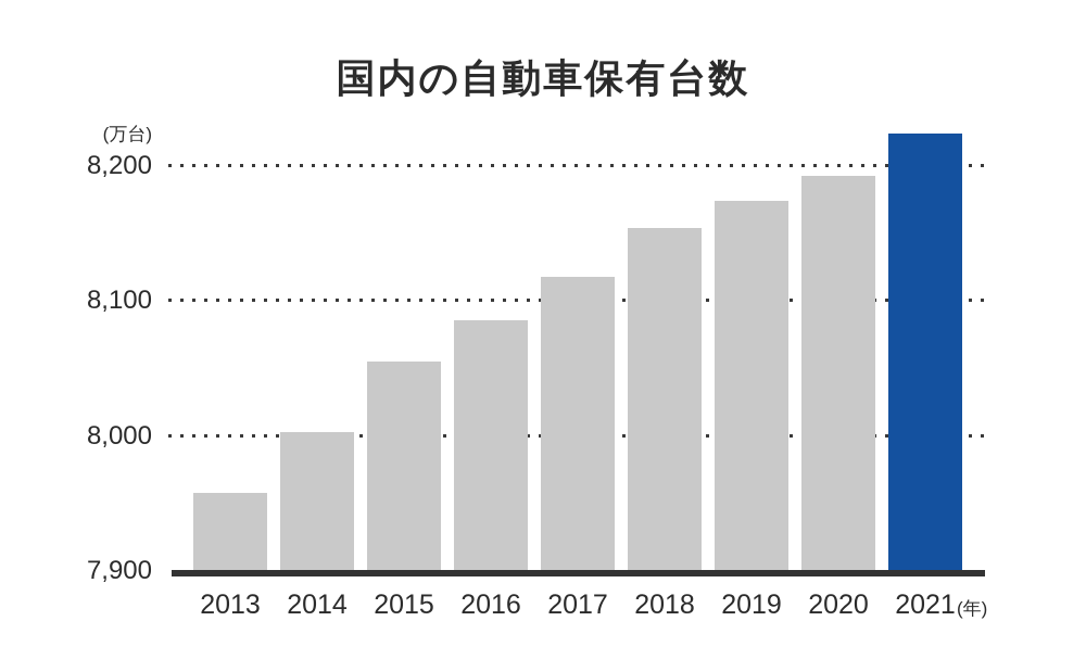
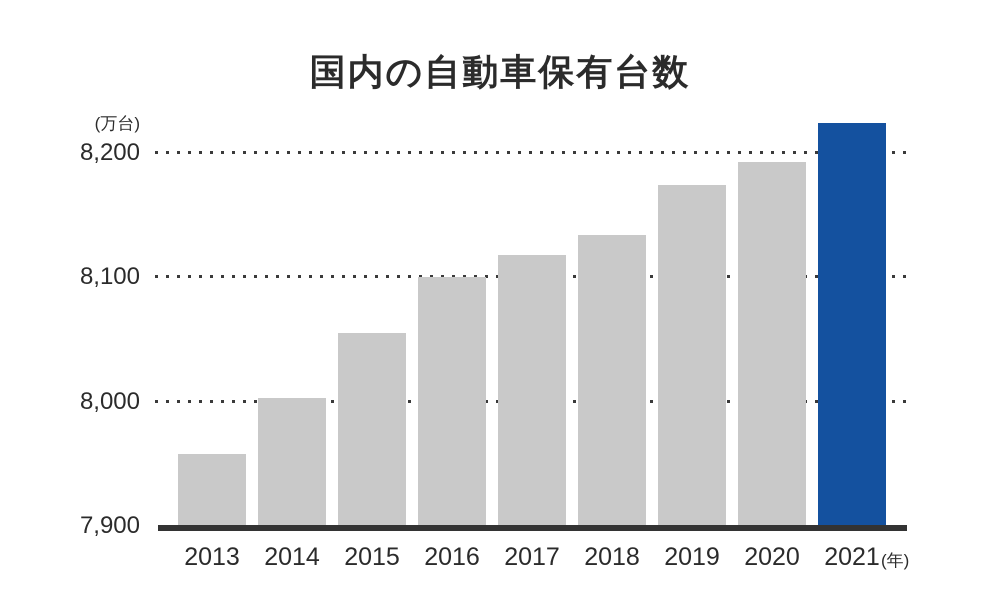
2016: 8086 -> 8100
2018: 8154 -> 8134
